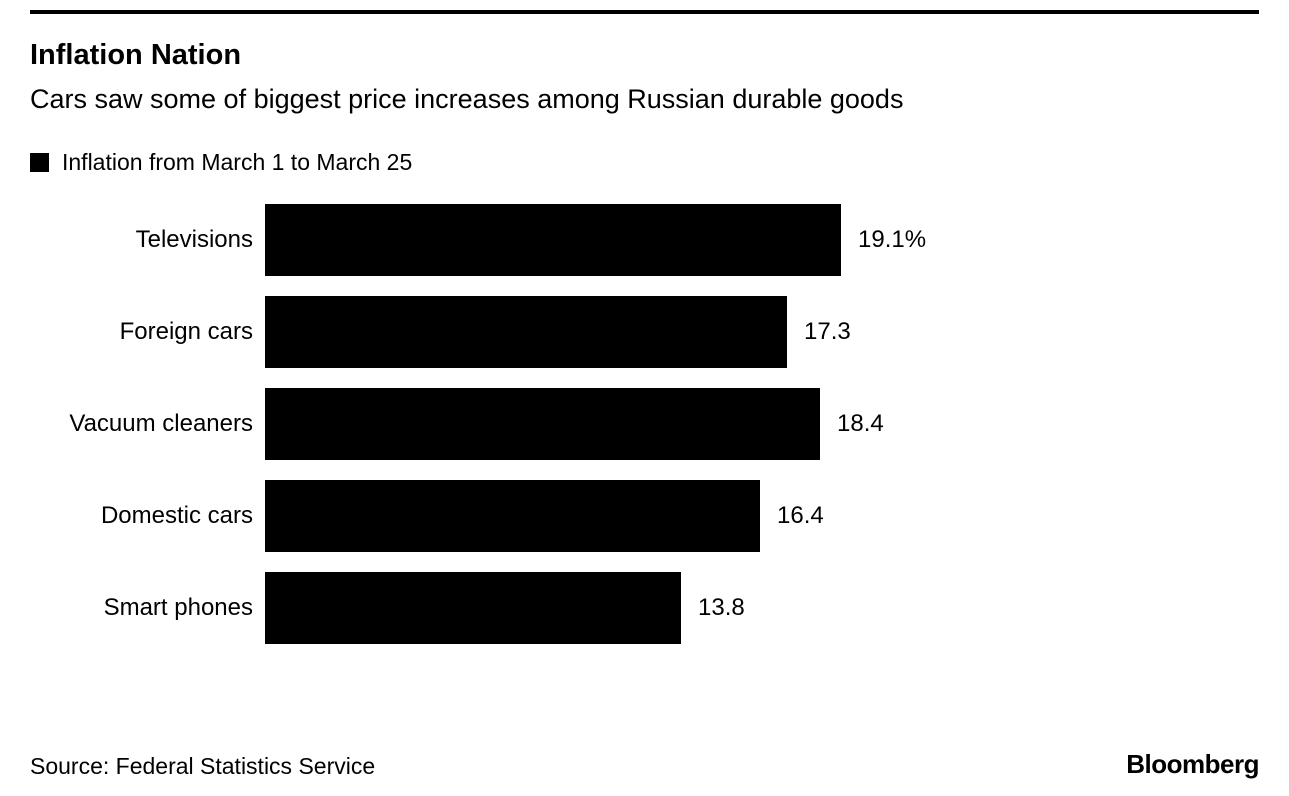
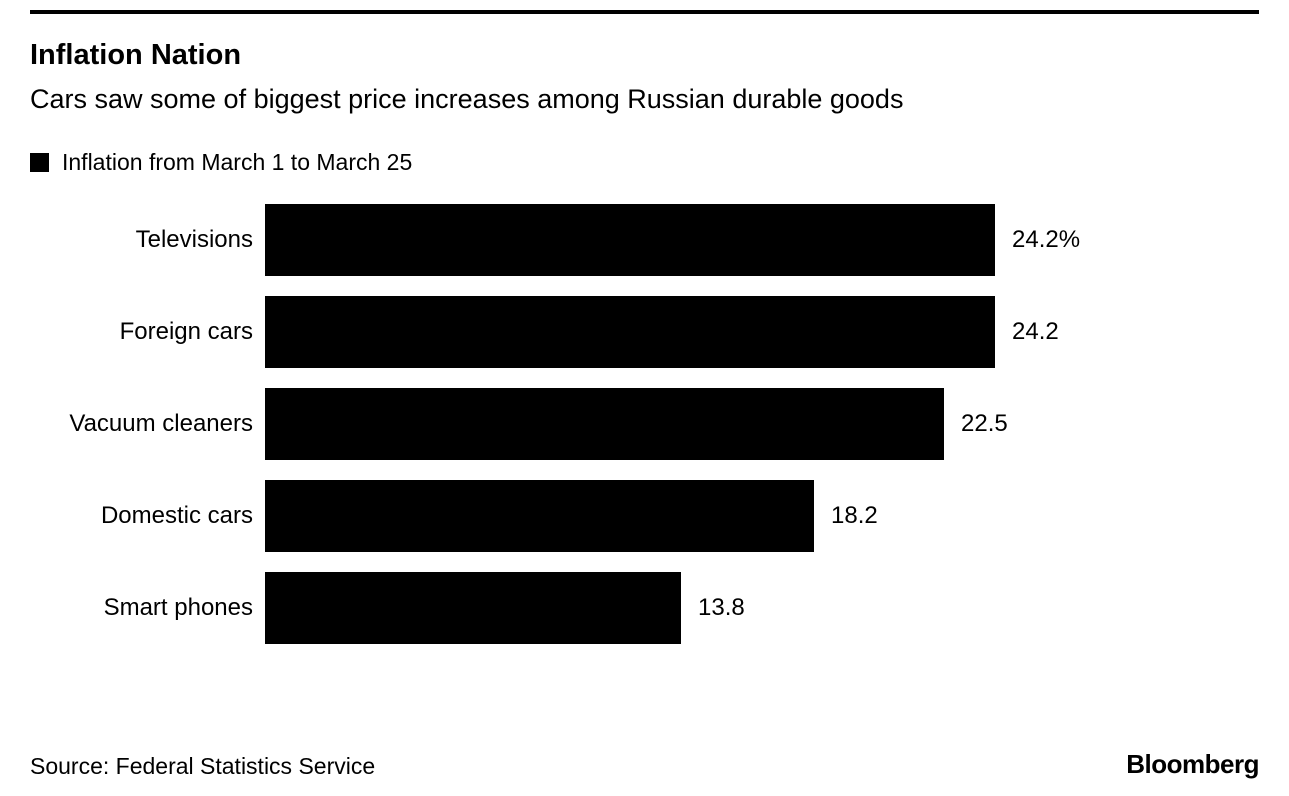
Televisions: 19.1% -> 24.2%
Foreign cars: 17.3 -> 24.2
Vacuum cleaners: 18.4 -> 22.5
Domestic cars: 16.4 -> 18.2
